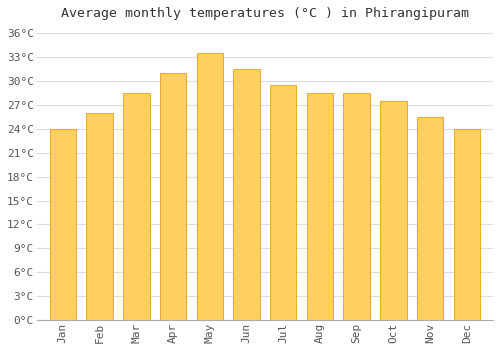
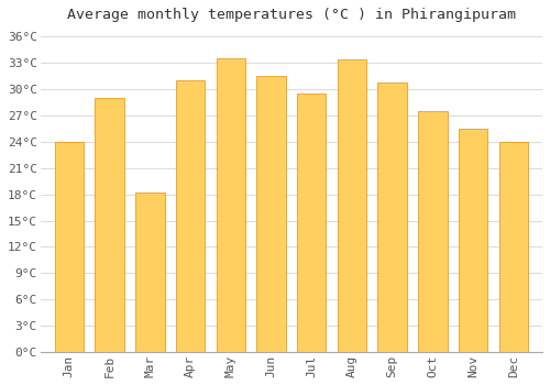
Feb: 26.0°C -> 29.0°C
Mar: 28.5°C -> 18.2°C
Aug: 28.5°C -> 33.4°C
Sep: 28.5°C -> 30.8°C
